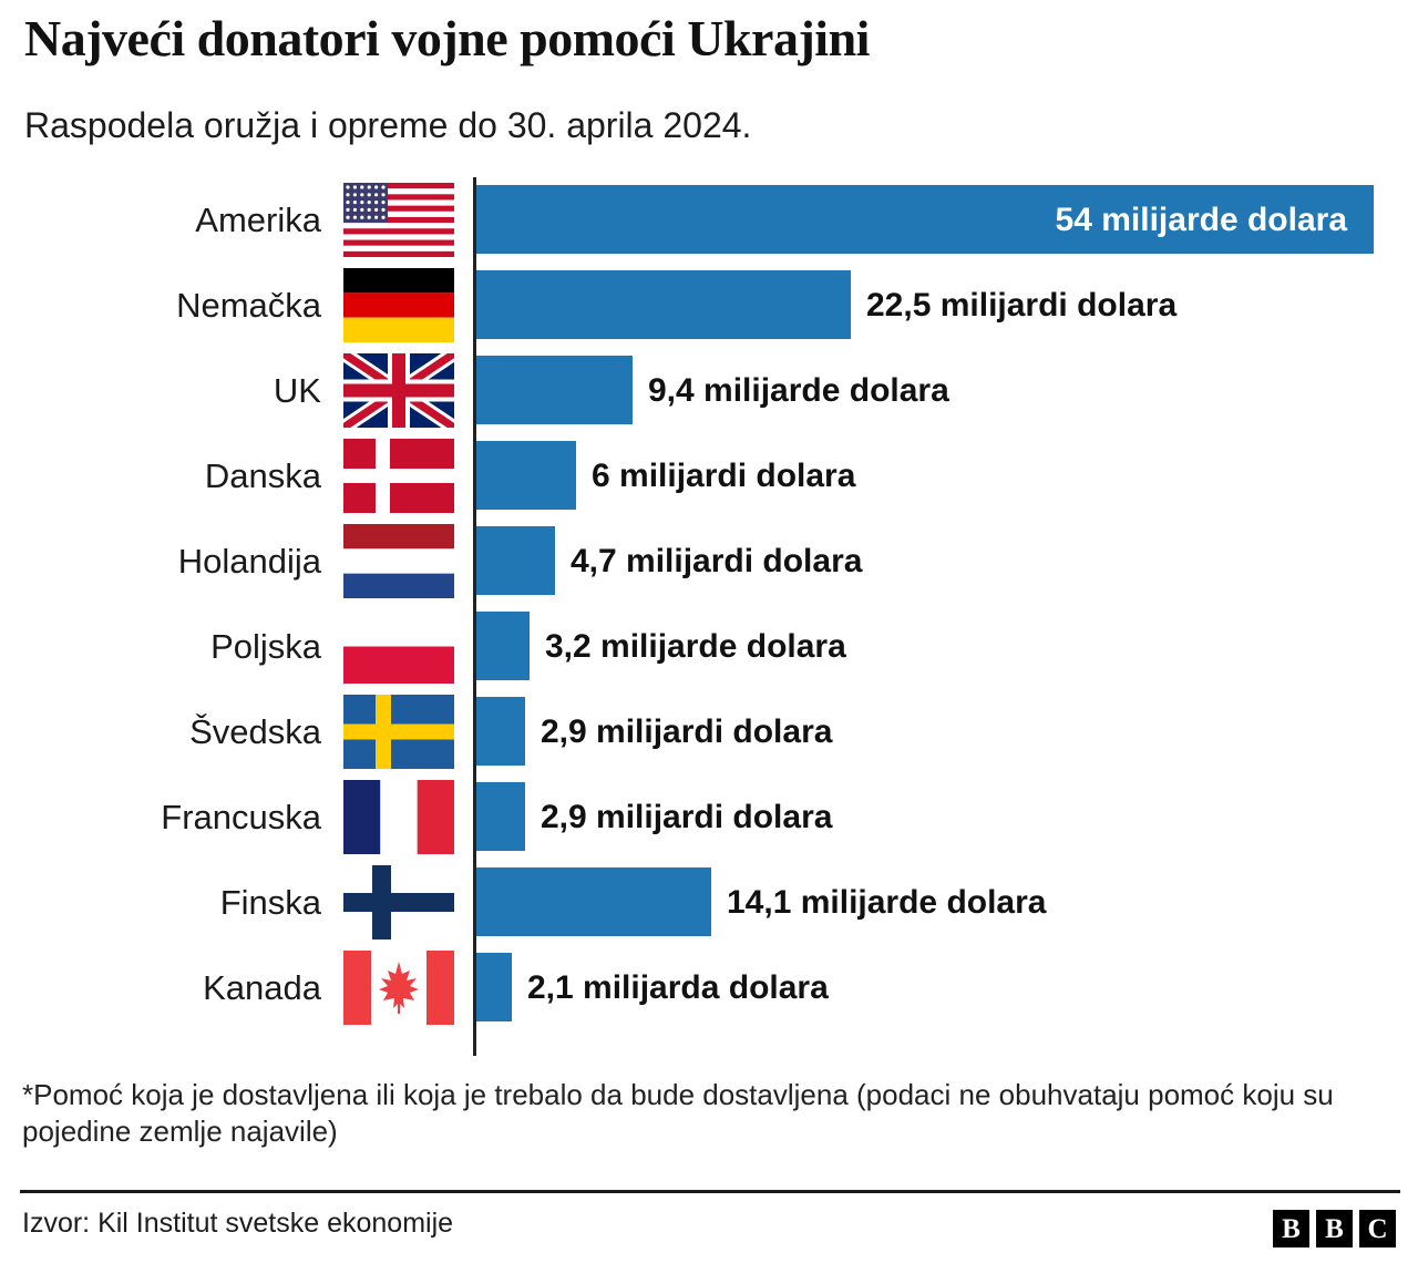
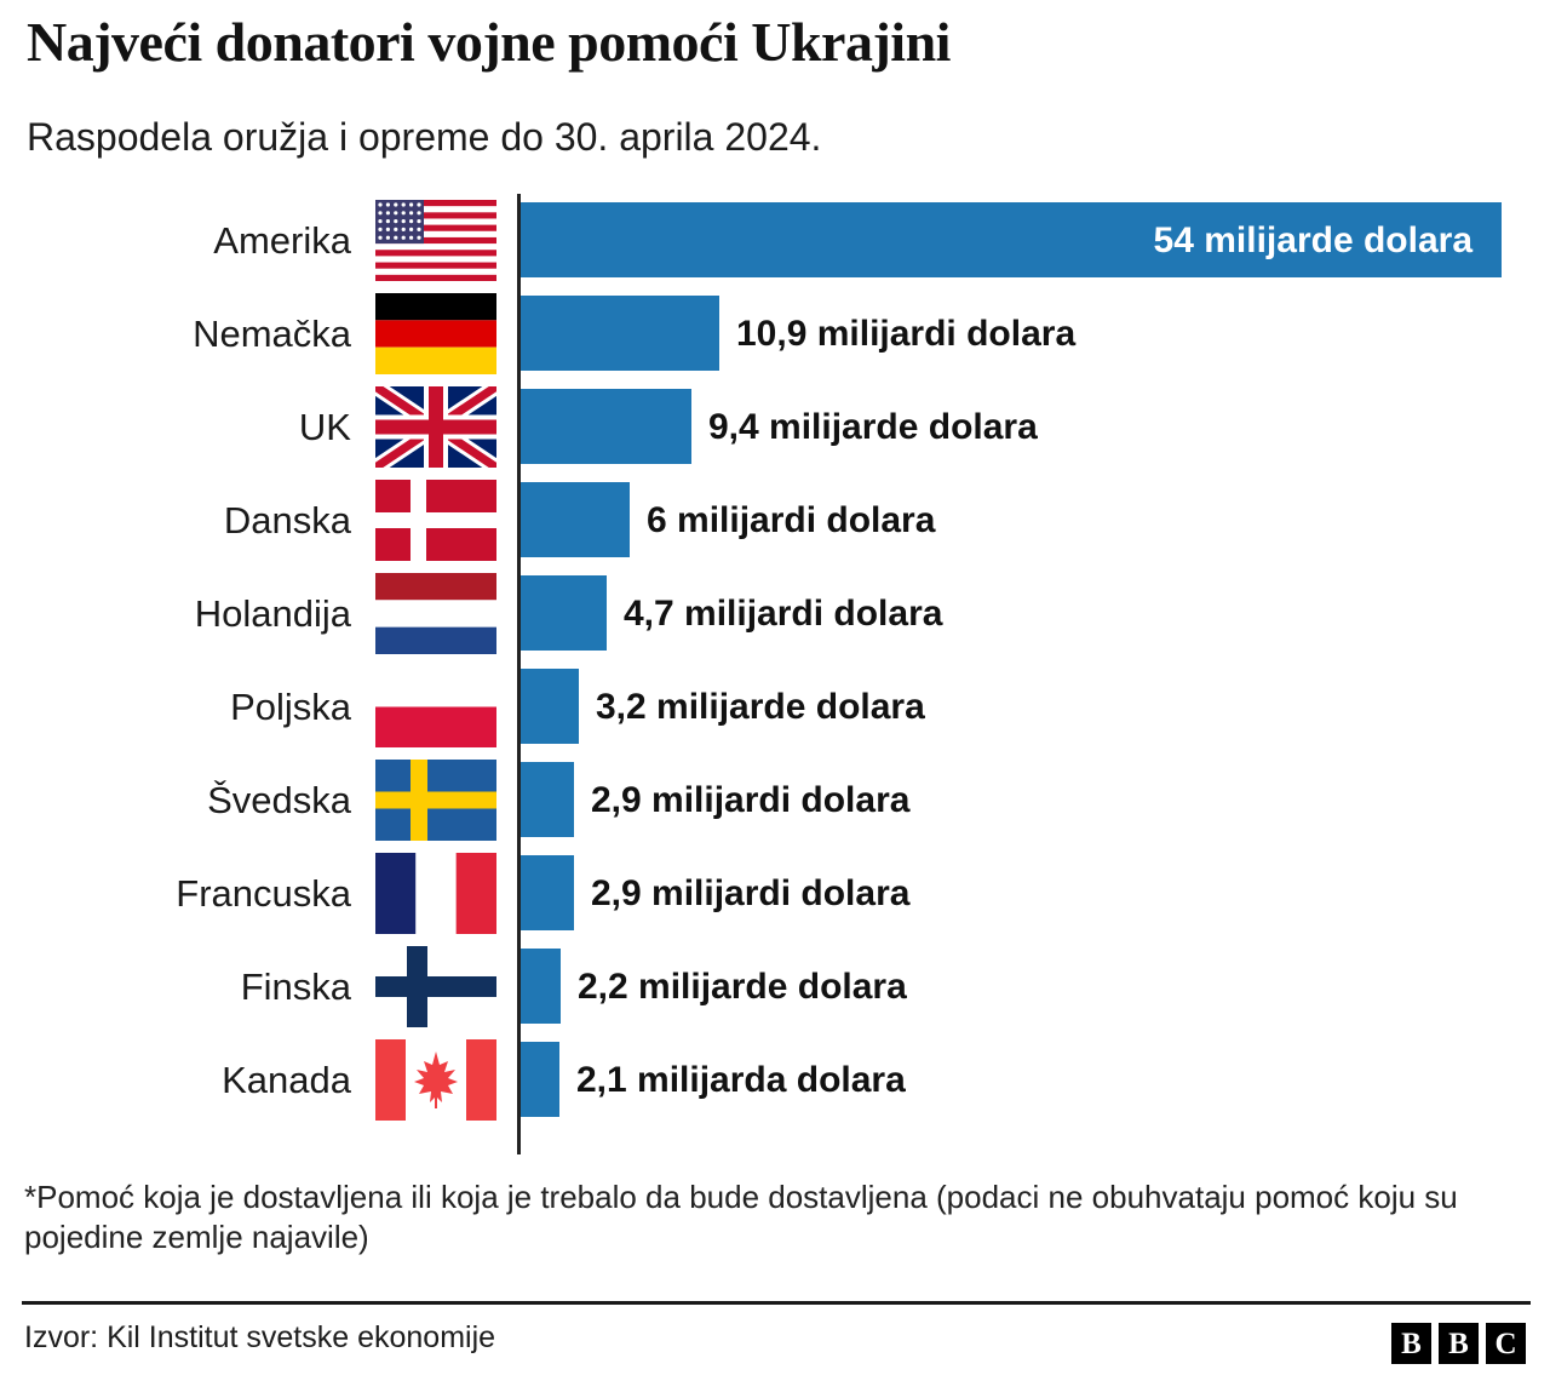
Nemačka: 22,5 -> 10,9
Finska: 14,1 -> 2,2
